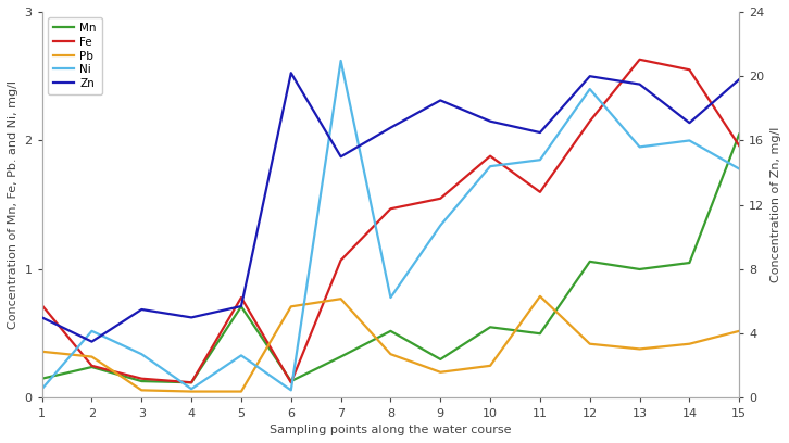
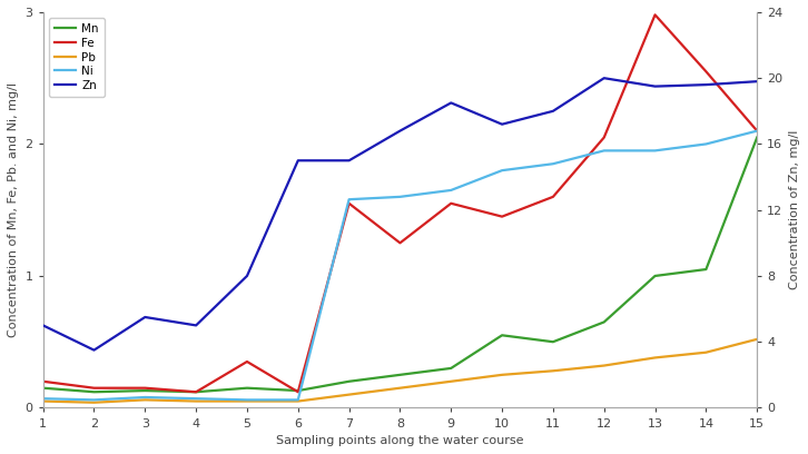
Fe/1: 0.72 -> 0.20
Pb/1: 0.36 -> 0.05
Mn/2: 0.24 -> 0.12
Fe/2: 0.25 -> 0.15
Pb/2: 0.32 -> 0.04
Ni/2: 0.52 -> 0.06
Ni/3: 0.34 -> 0.08
Mn/5: 0.71 -> 0.15
Fe/5: 0.78 -> 0.35
Ni/5: 0.33 -> 0.06
Zn/5: 5.7 -> 8.0
Pb/6: 0.71 -> 0.05
Zn/6: 20.2 -> 15.0
Mn/7: 0.32 -> 0.20
Fe/7: 1.07 -> 1.55
Pb/7: 0.77 -> 0.10
Ni/7: 2.62 -> 1.58
Mn/8: 0.52 -> 0.25
Fe/8: 1.47 -> 1.25
Pb/8: 0.34 -> 0.15
Ni/8: 0.78 -> 1.60
Ni/9: 1.34 -> 1.65
Fe/10: 1.88 -> 1.45
Pb/11: 0.79 -> 0.28
Zn/11: 16.5 -> 18.0
Mn/12: 1.06 -> 0.65
Fe/12: 2.15 -> 2.05
Pb/12: 0.42 -> 0.32
Ni/12: 2.40 -> 1.95
Fe/13: 2.63 -> 2.98
Zn/14: 17.1 -> 19.6
Fe/15: 1.96 -> 2.10
Ni/15: 1.78 -> 2.10
